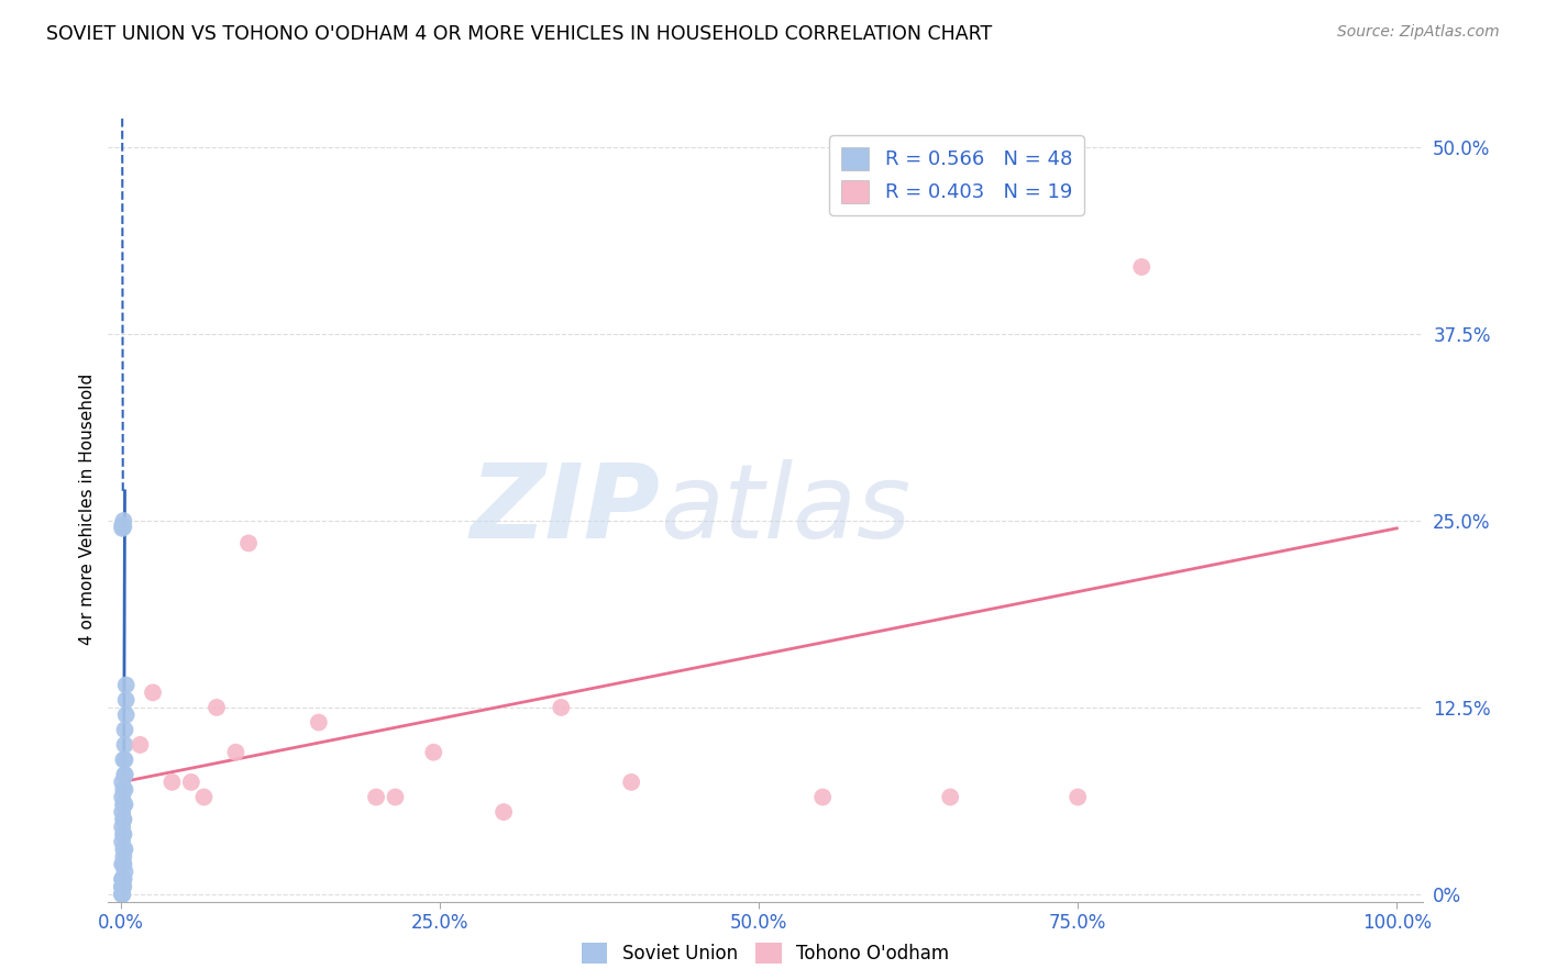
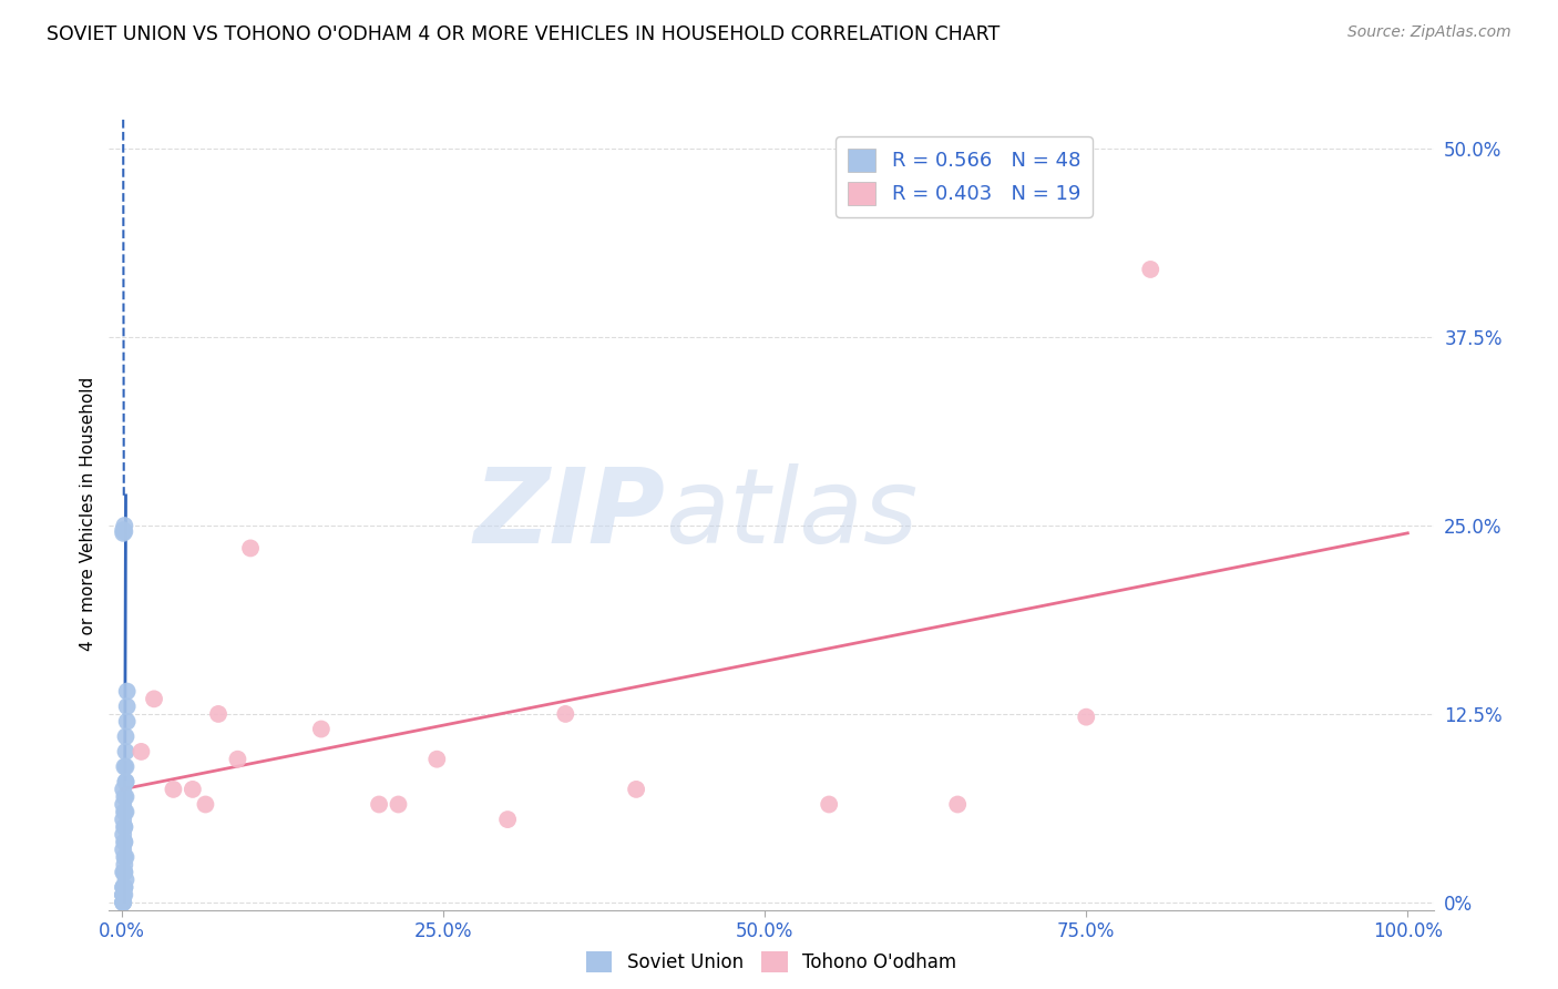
Tohono O'odham/75.0%: 6.5% -> 12.3%
